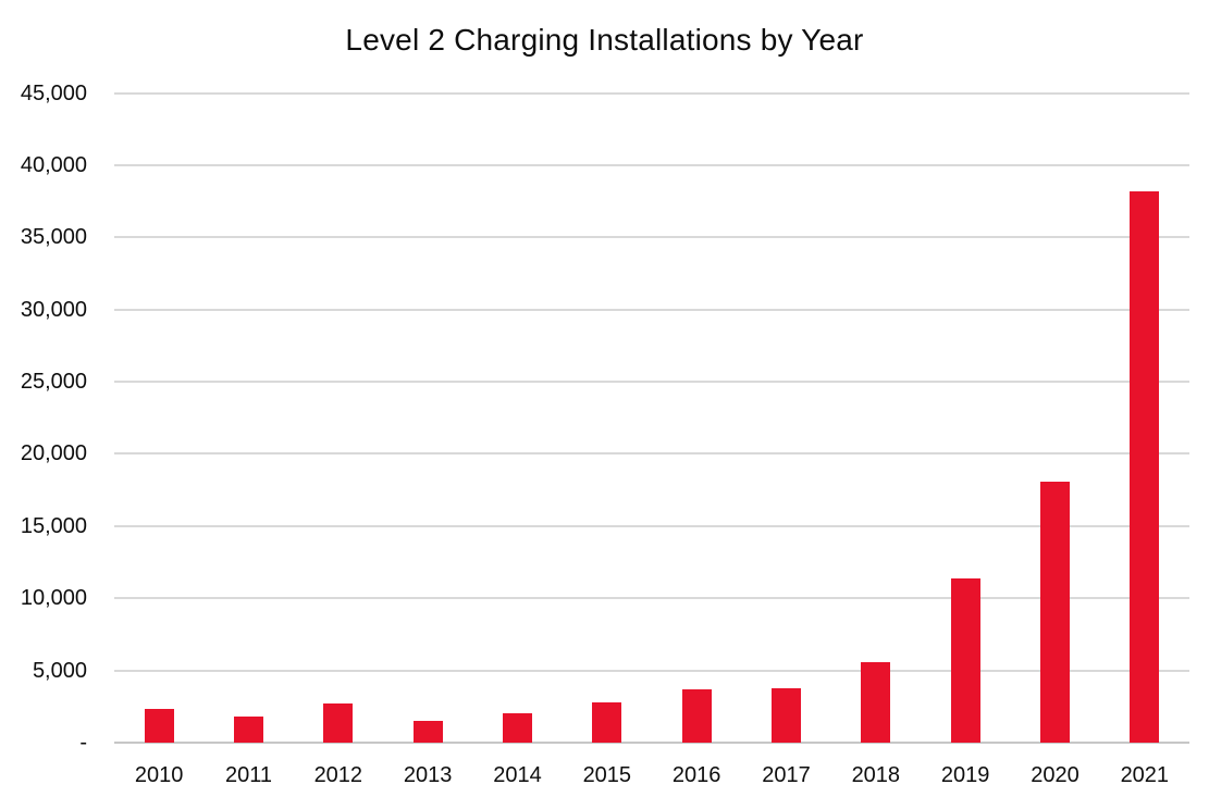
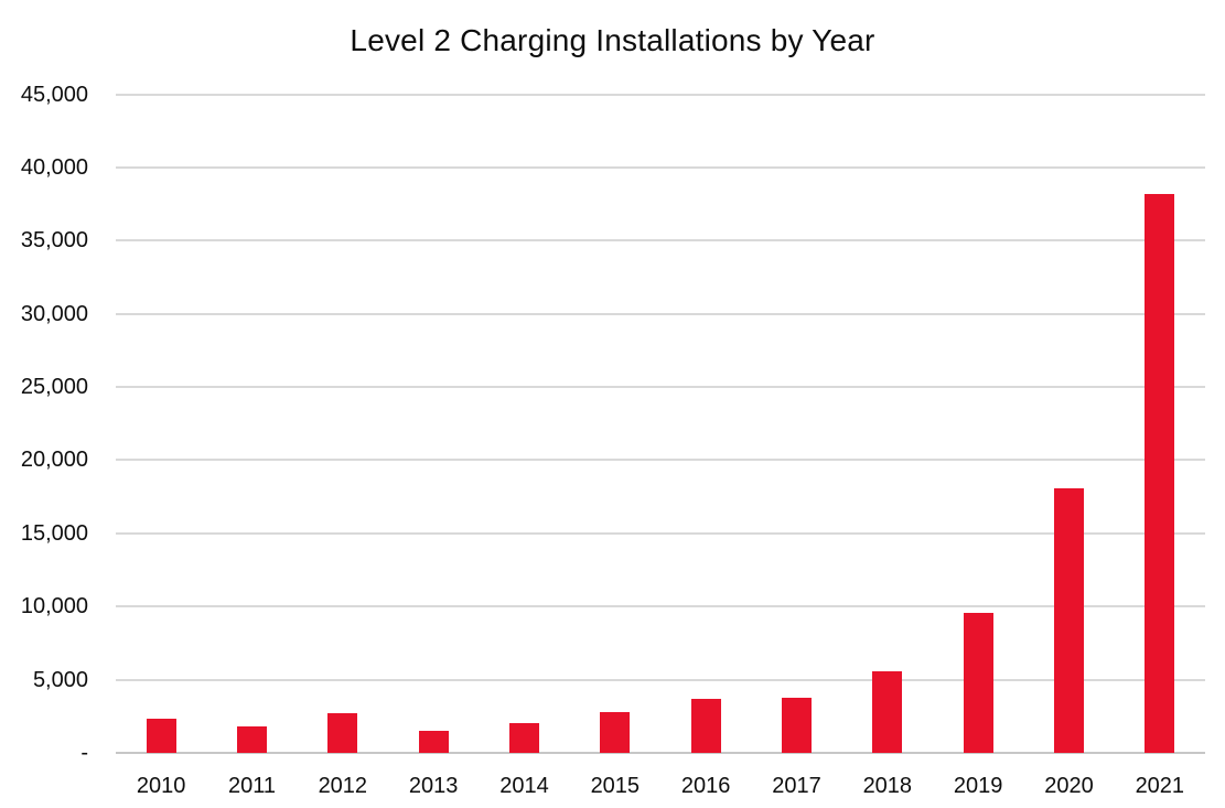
2019: 11400 -> 9600
